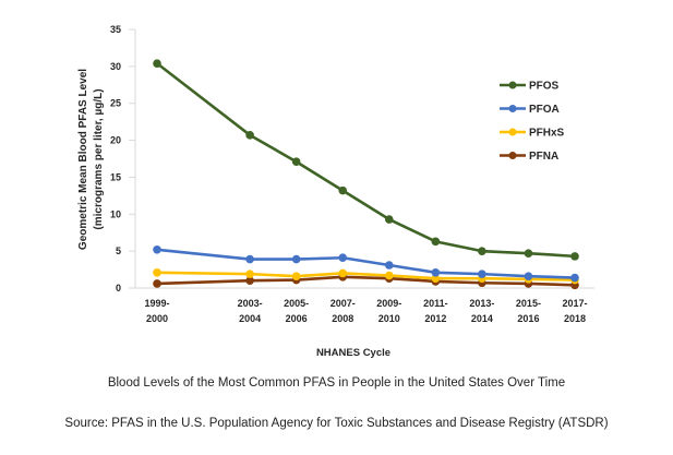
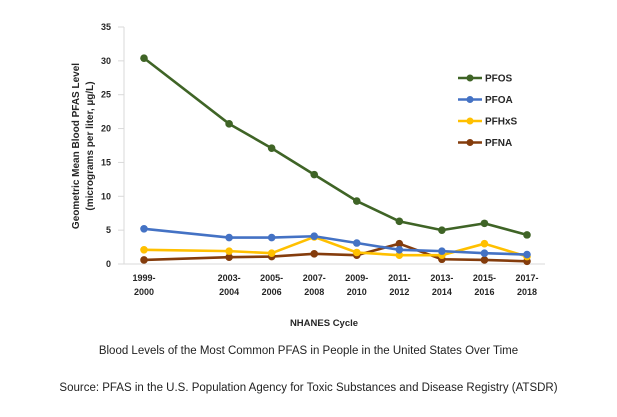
PFHxS/2007-2008: 2 -> 4
PFNA/2011-2012: 1 -> 3
PFOS/2015-2016: 5 -> 6
PFHxS/2015-2016: 1 -> 3
